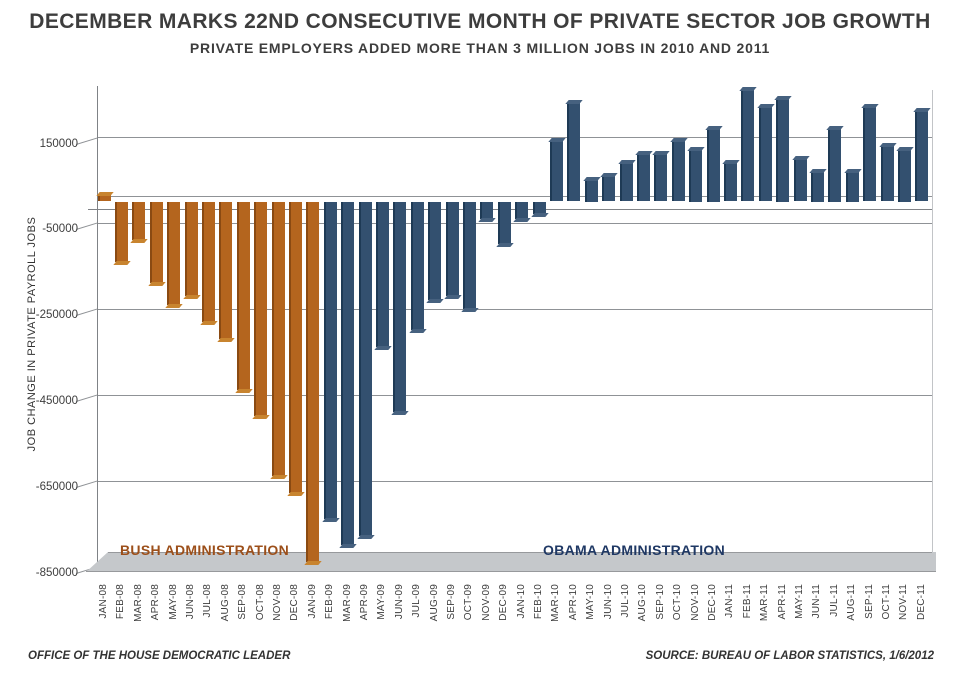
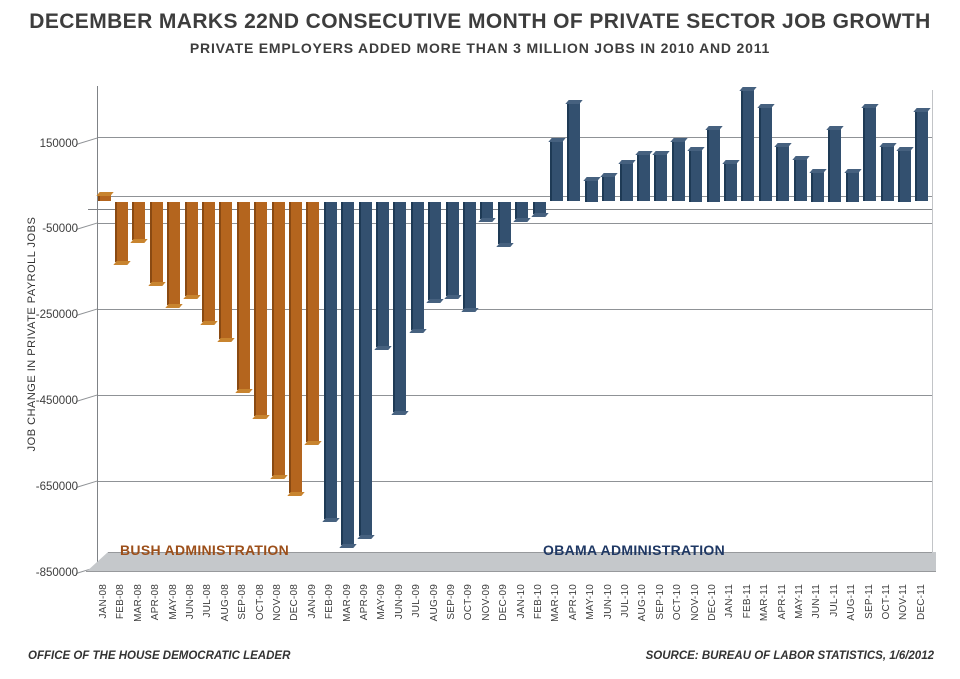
JAN-09: -840000 -> -560000
APR-11: 240000 -> 130000
